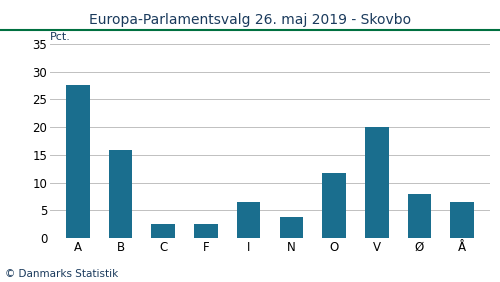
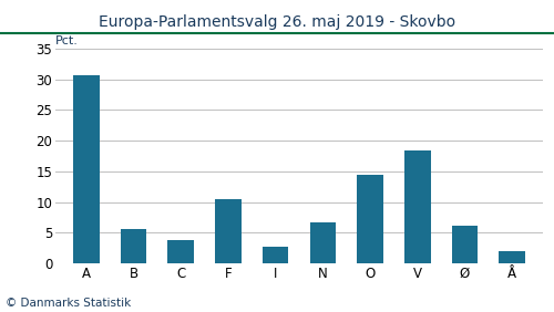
A: 27.6 -> 30.7
B: 15.8 -> 5.6
C: 2.6 -> 3.8
F: 2.6 -> 10.5
I: 6.6 -> 2.7
N: 3.8 -> 6.7
O: 11.8 -> 14.5
V: 20.0 -> 18.4
Ø: 8.0 -> 6.1
Å: 6.6 -> 2.1
